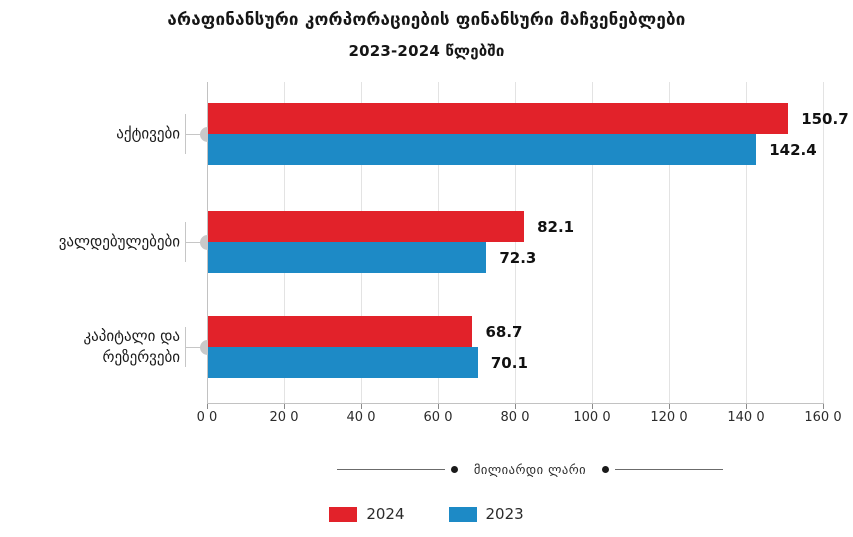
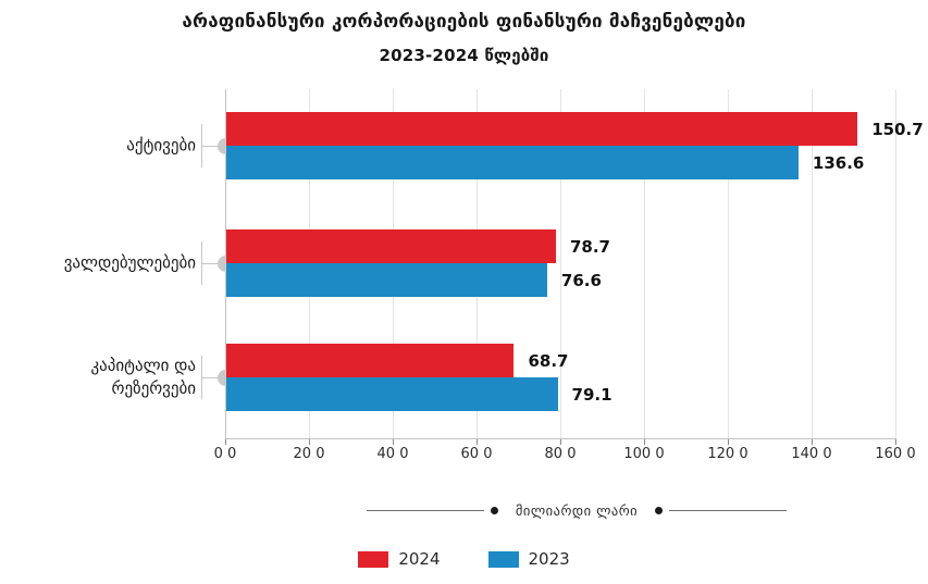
2023/აქტივები: 142.4 -> 136.6
2024/ვალდებულებები: 82.1 -> 78.7
2023/ვალდებულებები: 72.3 -> 76.6
2023/კაპიტალი და რეზერვები: 70.1 -> 79.1
